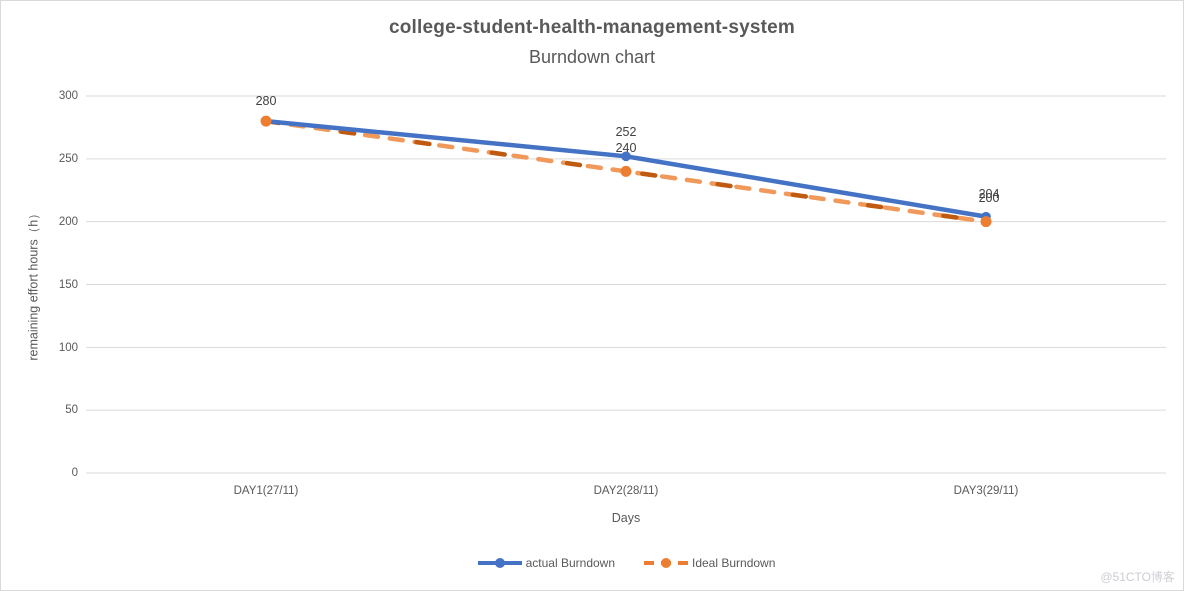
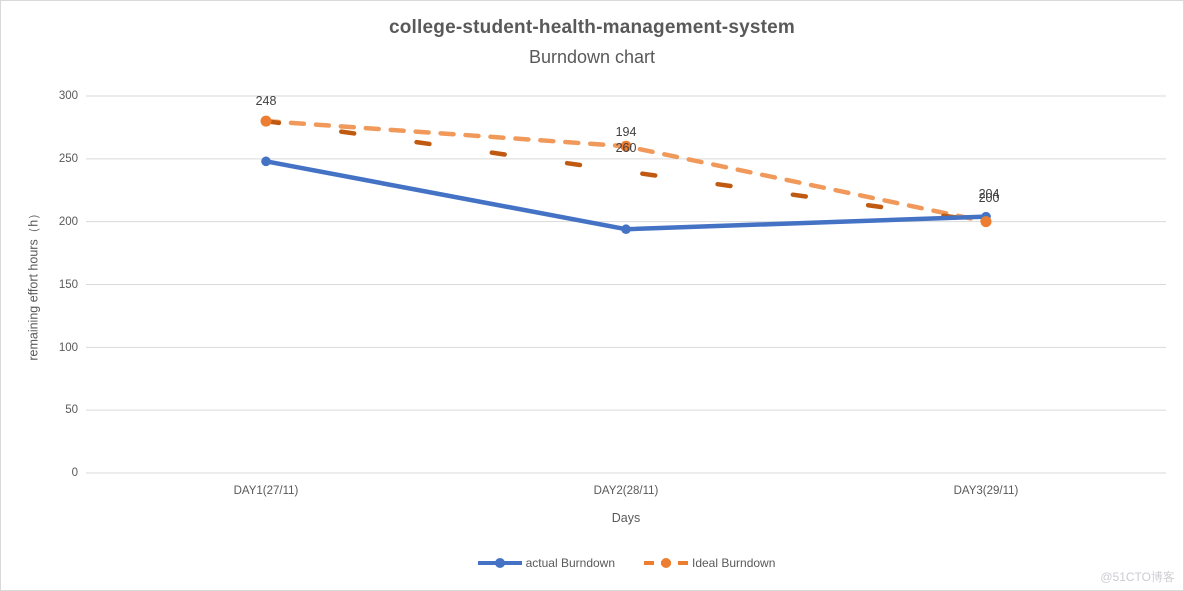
actual Burndown/DAY1(27/11): 280 -> 248
actual Burndown/DAY2(28/11): 252 -> 194
Ideal Burndown/DAY2(28/11): 240 -> 260
